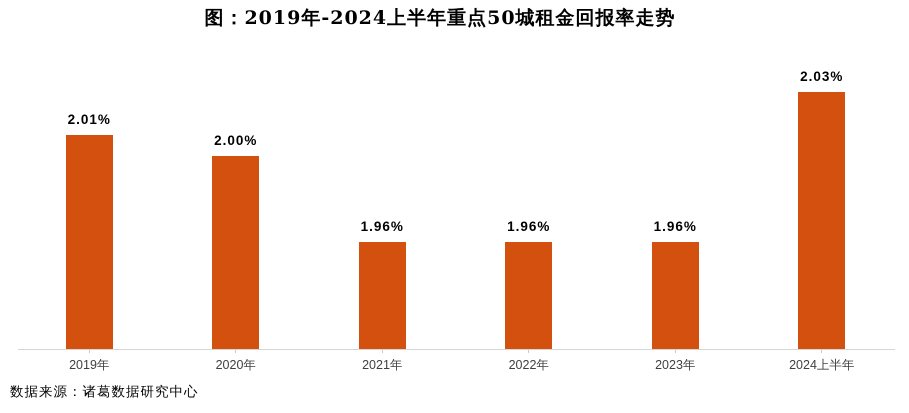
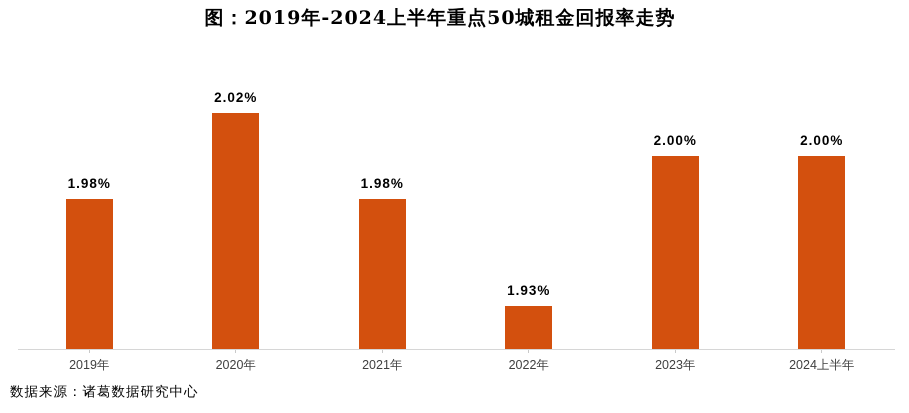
2019年: 2.01% -> 1.98%
2020年: 2.00% -> 2.02%
2021年: 1.96% -> 1.98%
2022年: 1.96% -> 1.93%
2023年: 1.96% -> 2.00%
2024上半年: 2.03% -> 2.00%
